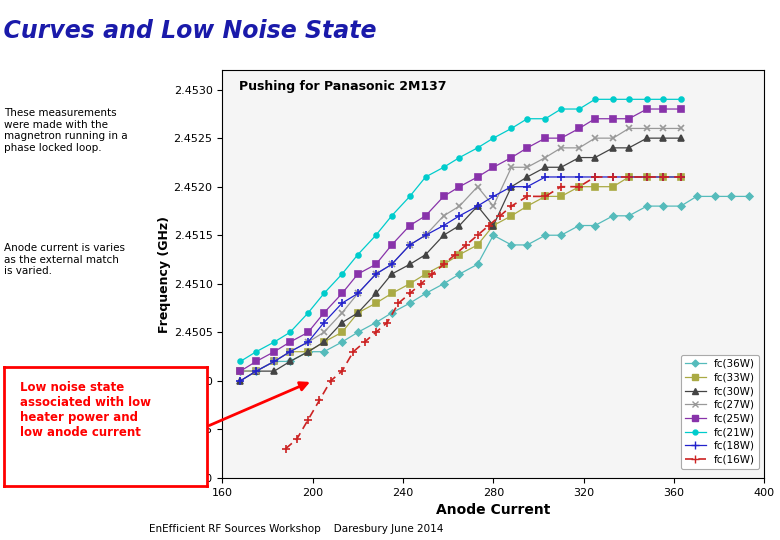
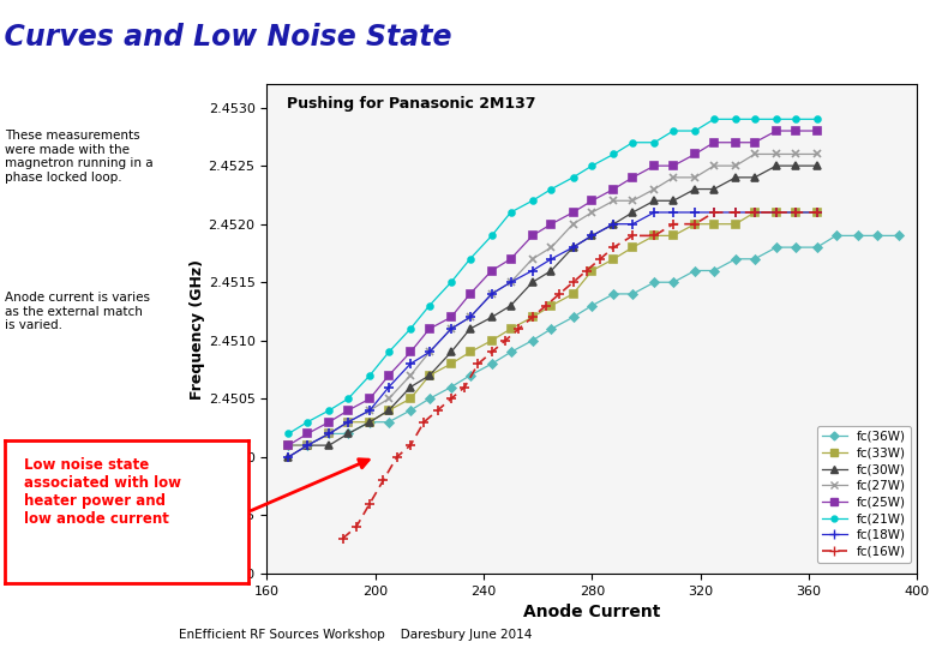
fc(36W)/280: 2.4515 -> 2.4513
fc(30W)/280: 2.4516 -> 2.4519
fc(27W)/280: 2.4518 -> 2.4521
